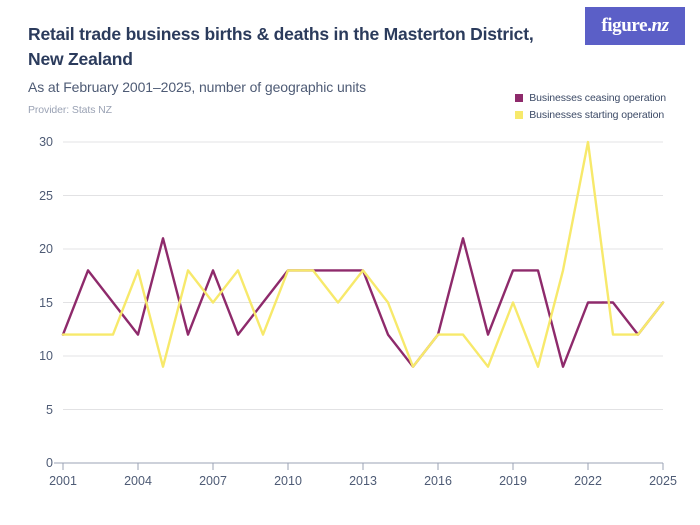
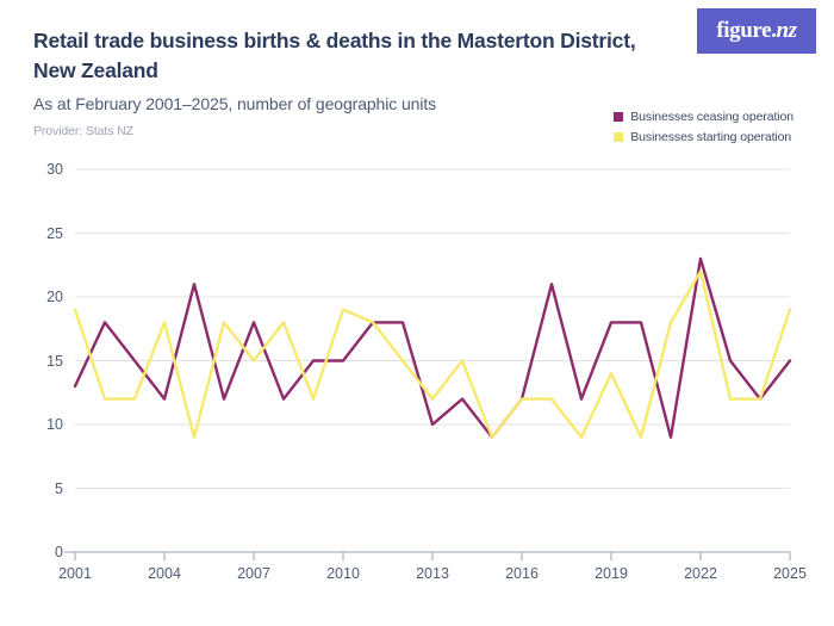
Businesses ceasing operation/2001: 12 -> 13
Businesses starting operation/2001: 12 -> 19
Businesses ceasing operation/2010: 18 -> 15
Businesses starting operation/2010: 18 -> 19
Businesses ceasing operation/2013: 18 -> 10
Businesses starting operation/2013: 18 -> 12
Businesses starting operation/2019: 15 -> 14
Businesses ceasing operation/2022: 15 -> 23
Businesses starting operation/2022: 30 -> 22
Businesses starting operation/2025: 15 -> 19
